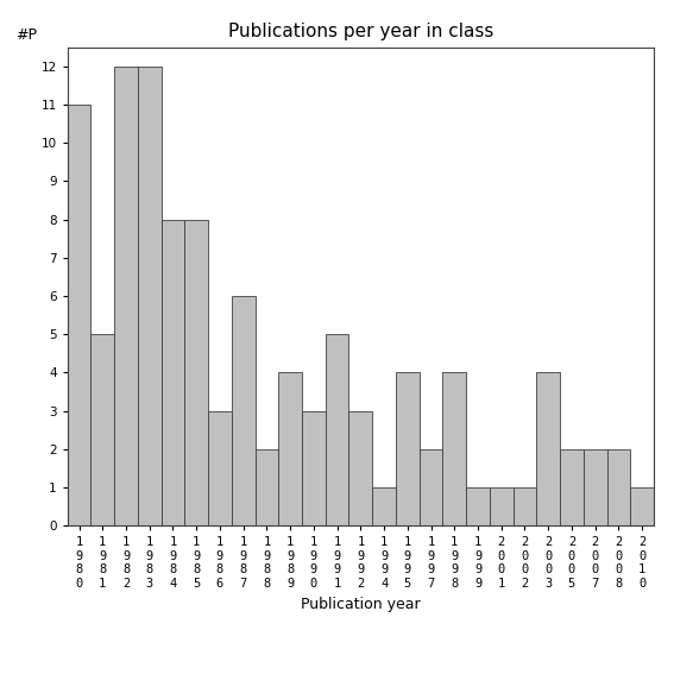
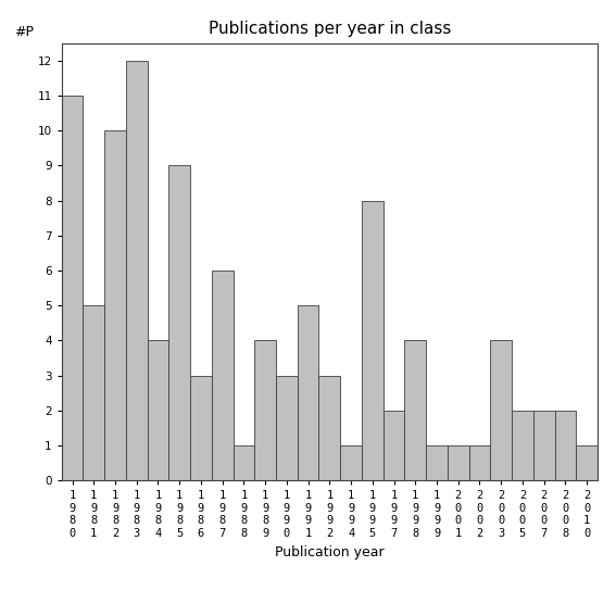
1 9 8 2: 12 -> 10
1 9 8 4: 8 -> 4
1 9 8 5: 8 -> 9
1 9 8 8: 2 -> 1
1 9 9 5: 4 -> 8
